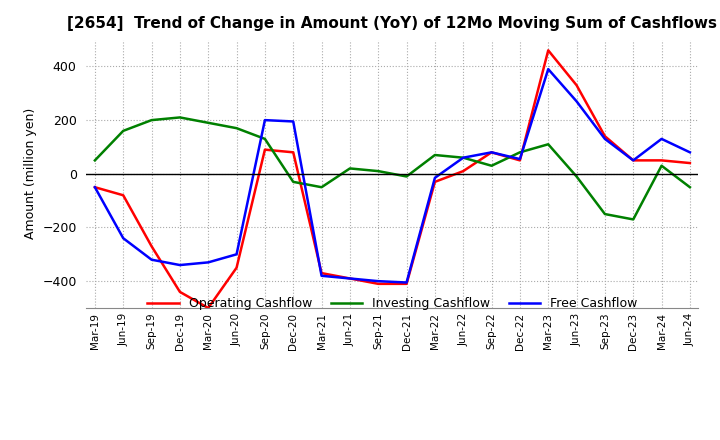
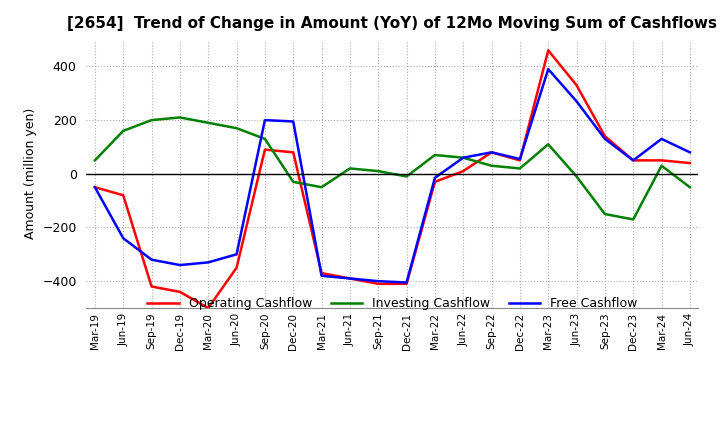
Operating Cashflow/Sep-19: -270 -> -420
Investing Cashflow/Dec-22: 80 -> 20
